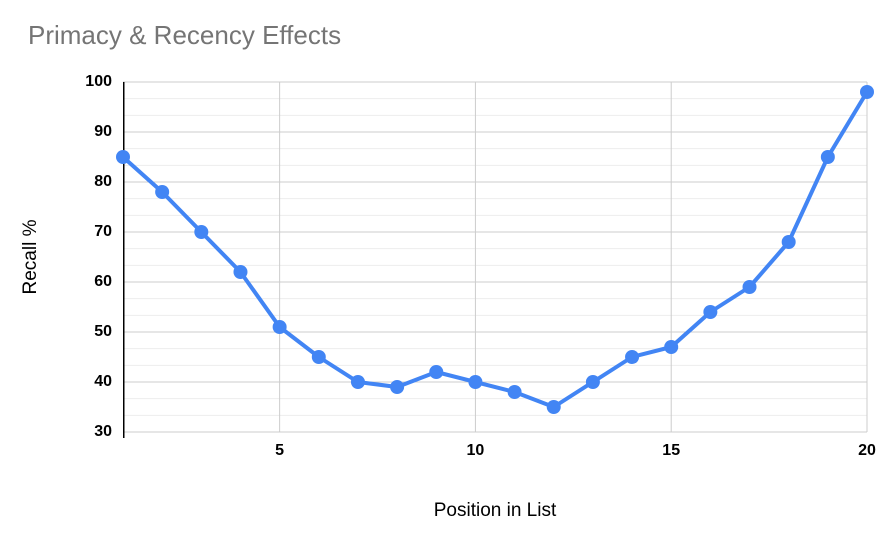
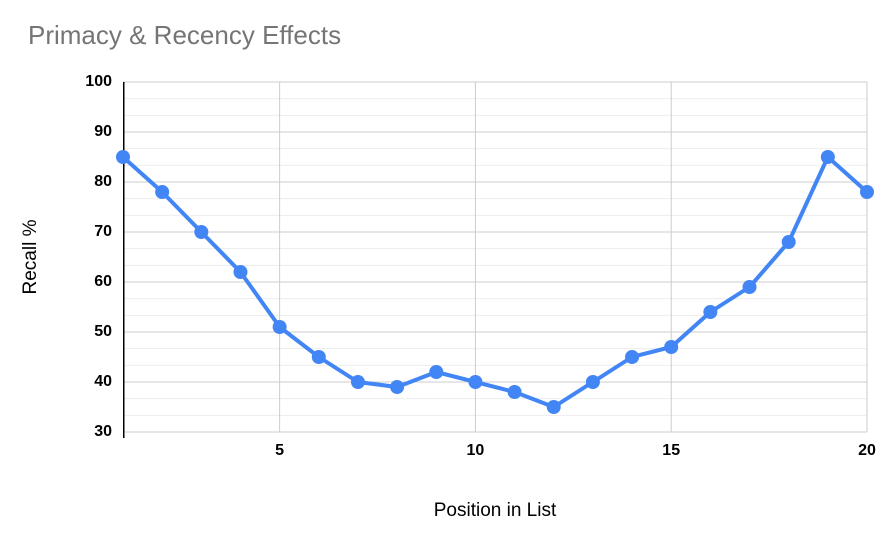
20: 98 -> 78
